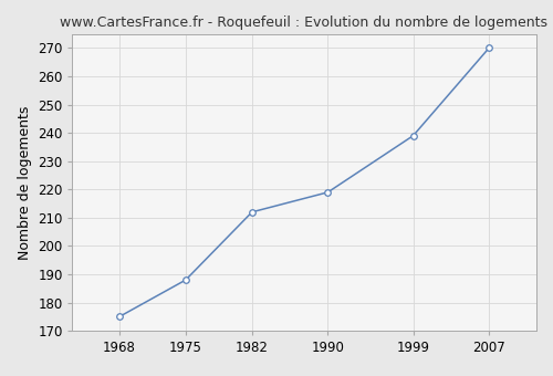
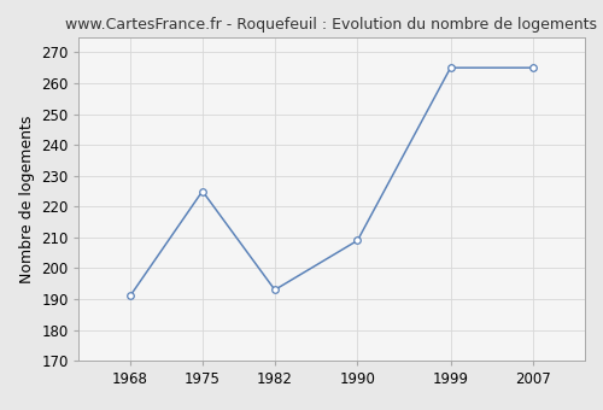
1968: 175 -> 191
1975: 188 -> 225
1982: 212 -> 193
1990: 219 -> 209
1999: 239 -> 265
2007: 270 -> 265
